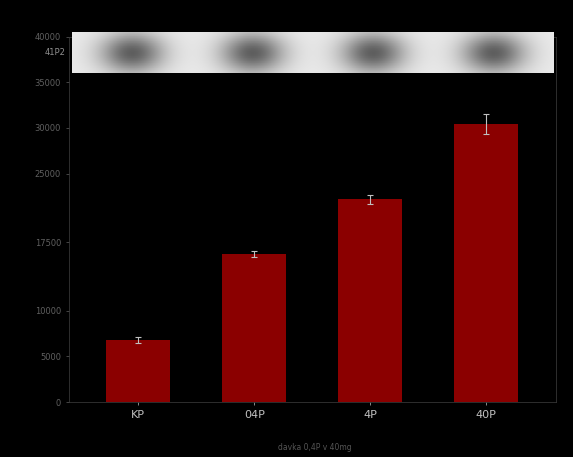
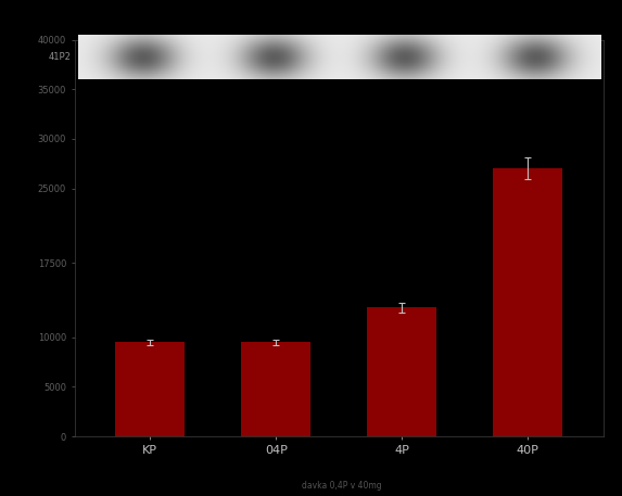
KP: 6800 -> 9500
04P: 16200 -> 9500
4P: 22200 -> 13000
40P: 30400 -> 27000
